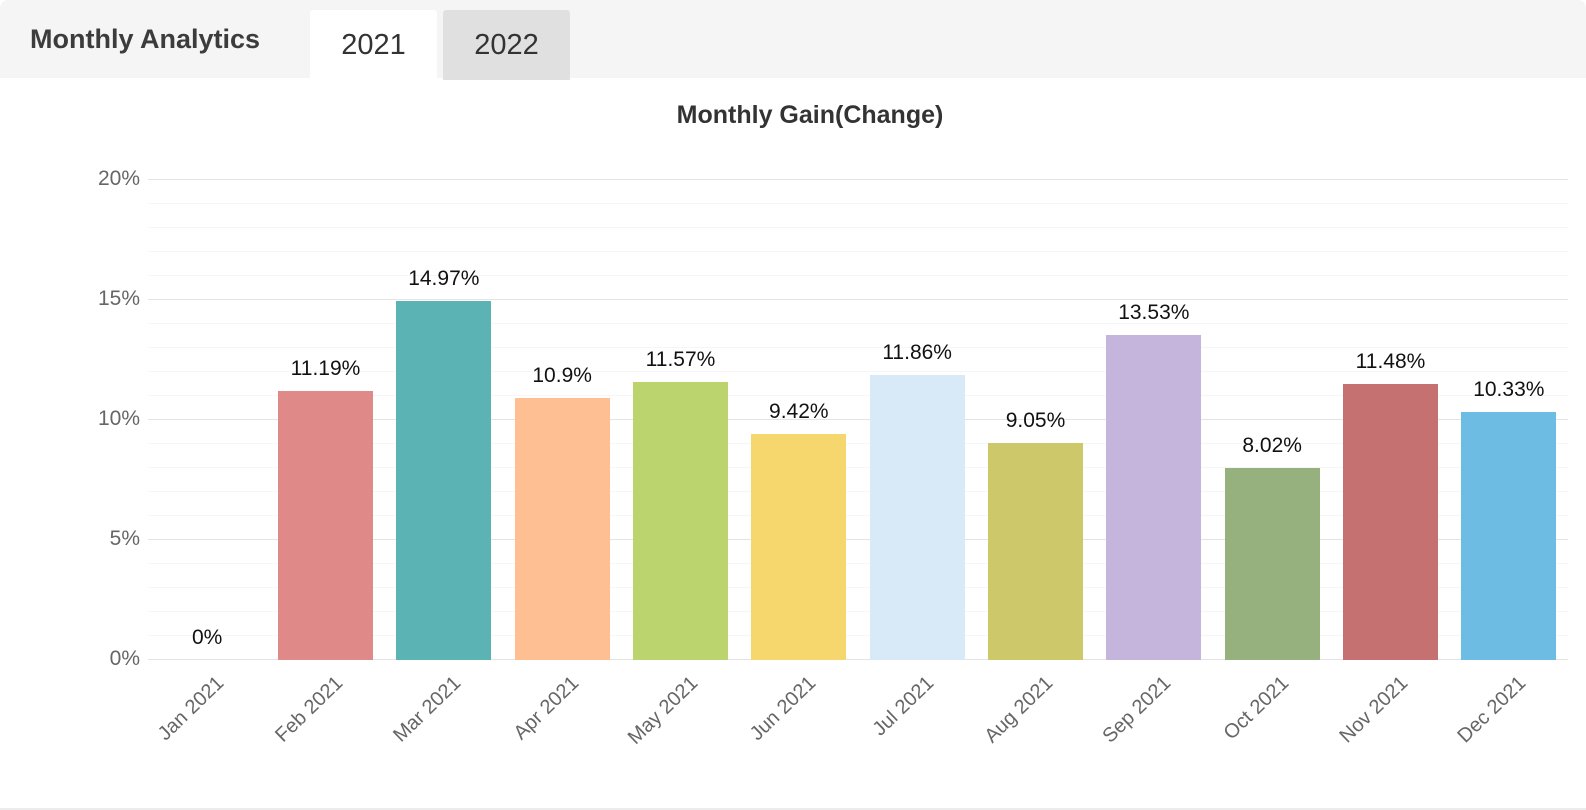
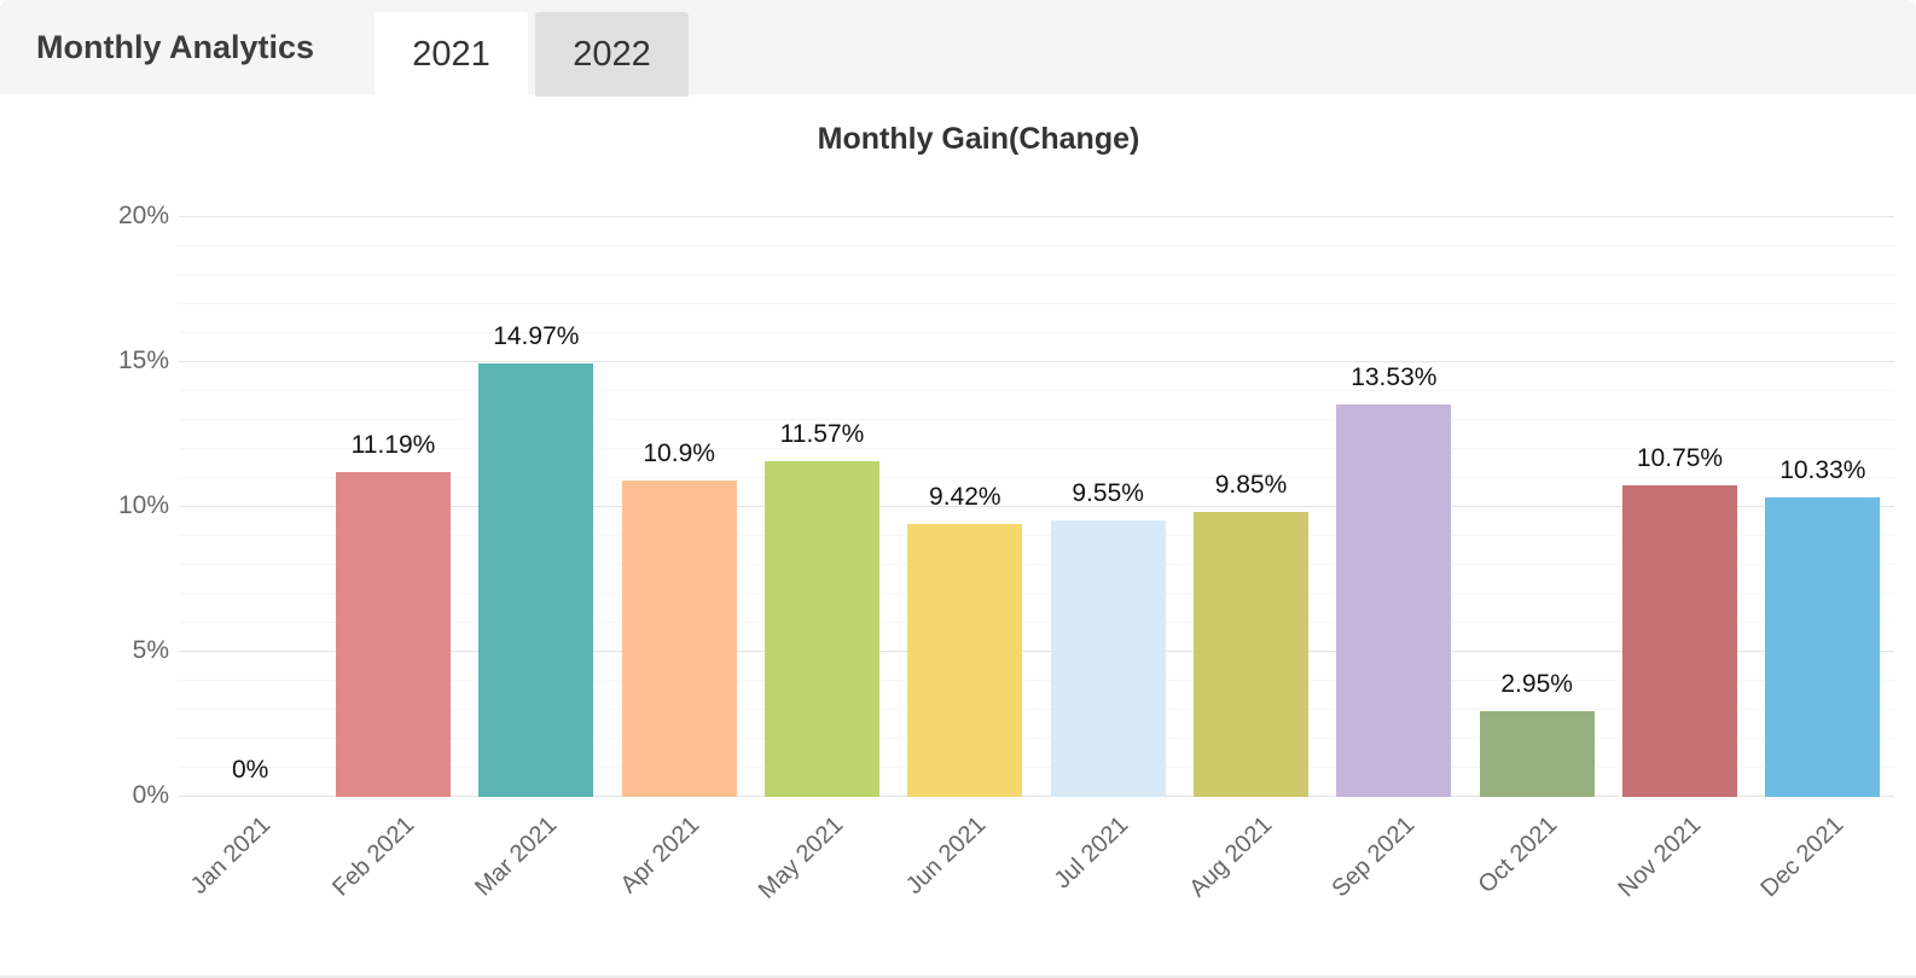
Jul 2021: 11.86% -> 9.55%
Aug 2021: 9.05% -> 9.85%
Oct 2021: 8.02% -> 2.95%
Nov 2021: 11.48% -> 10.75%
